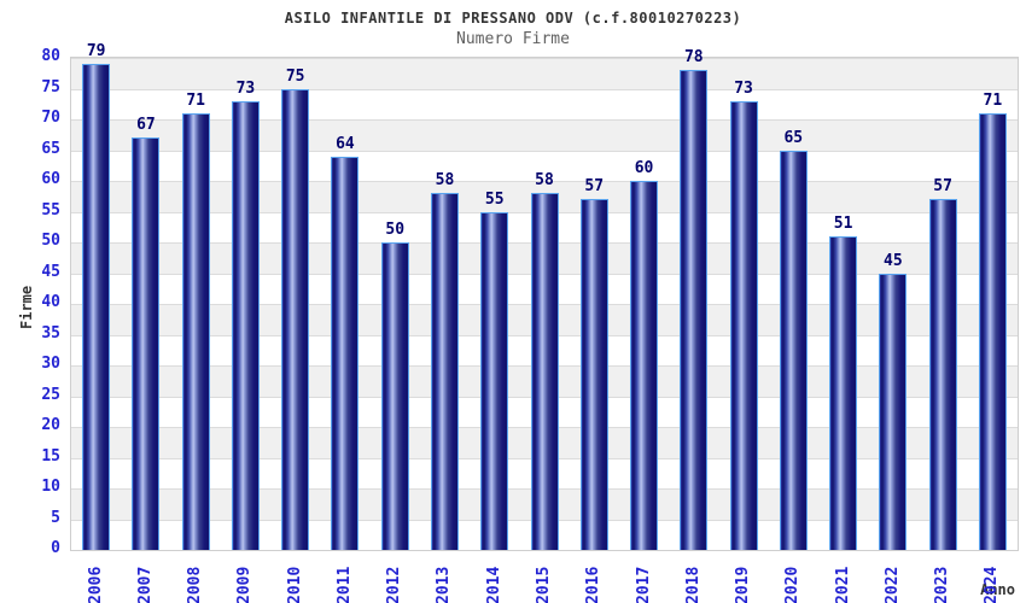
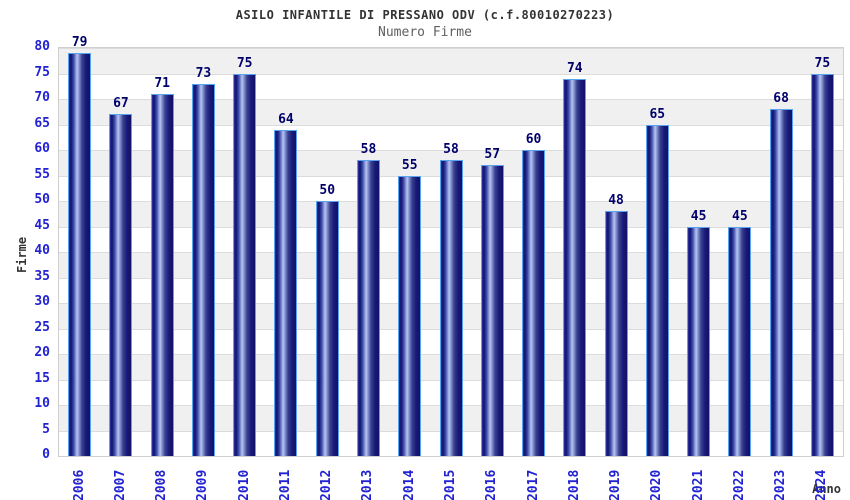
2018: 78 -> 74
2019: 73 -> 48
2021: 51 -> 45
2023: 57 -> 68
2024: 71 -> 75
